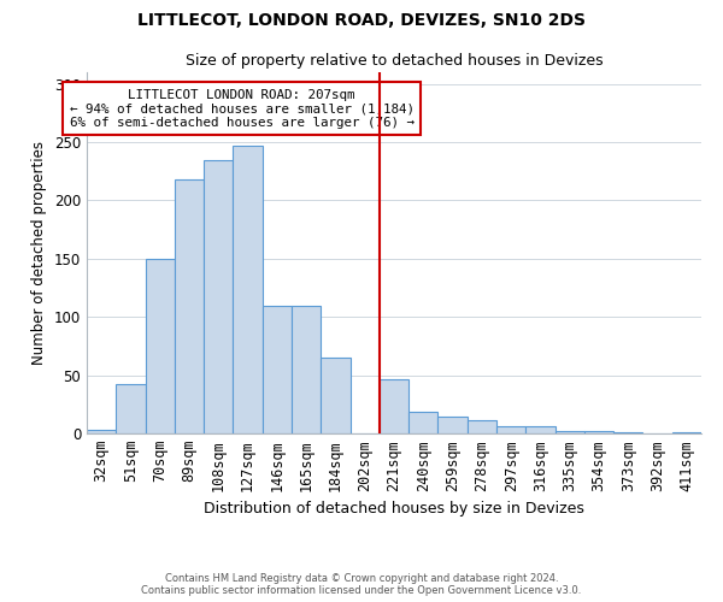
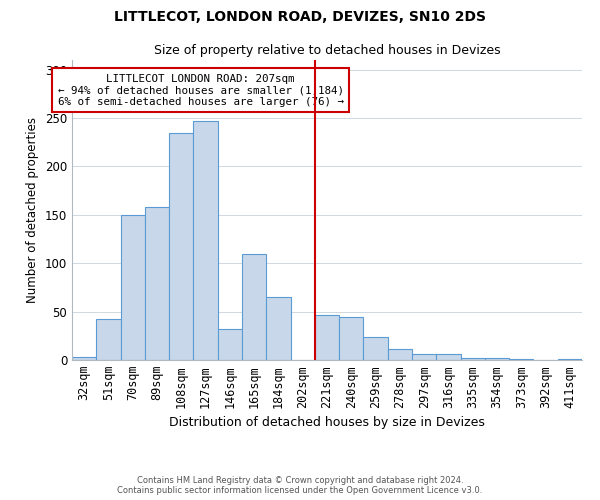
89sqm: 218 -> 158
146sqm: 110 -> 32
240sqm: 19 -> 44
259sqm: 14 -> 24
